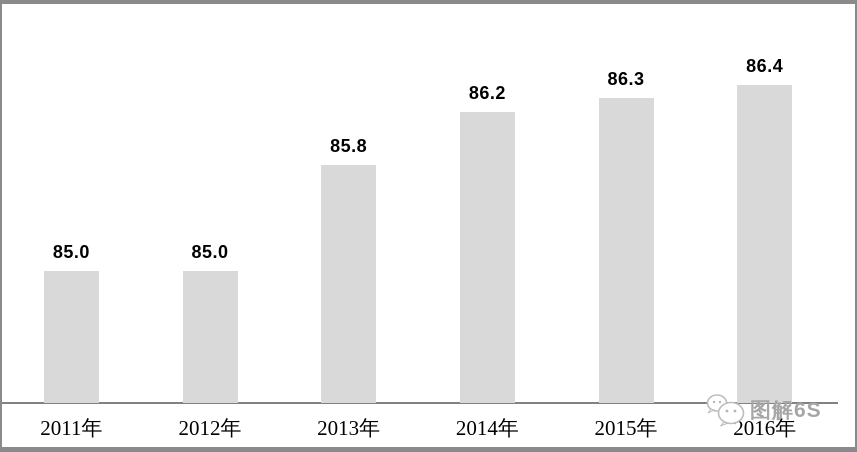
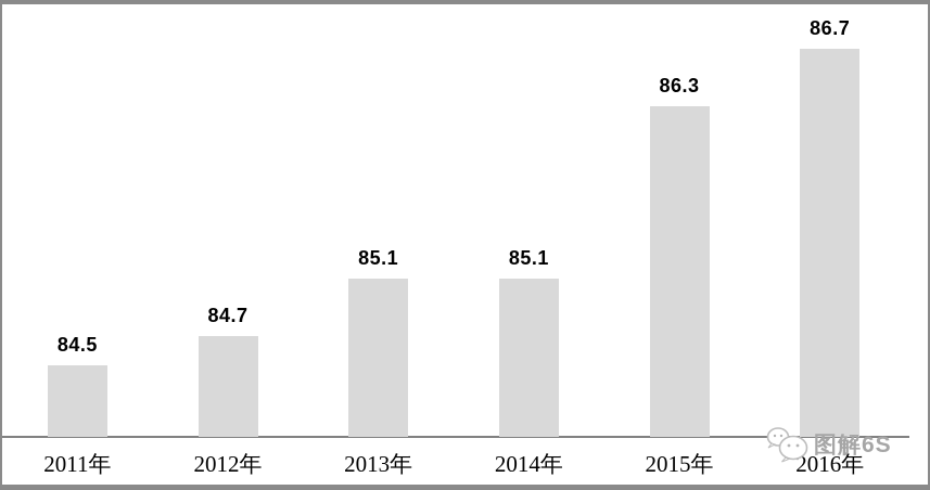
2011年: 85.0 -> 84.5
2012年: 85.0 -> 84.7
2013年: 85.8 -> 85.1
2014年: 86.2 -> 85.1
2016年: 86.4 -> 86.7
